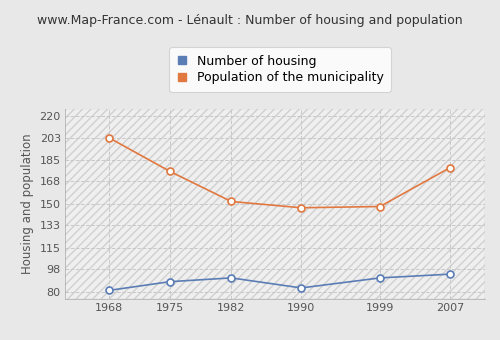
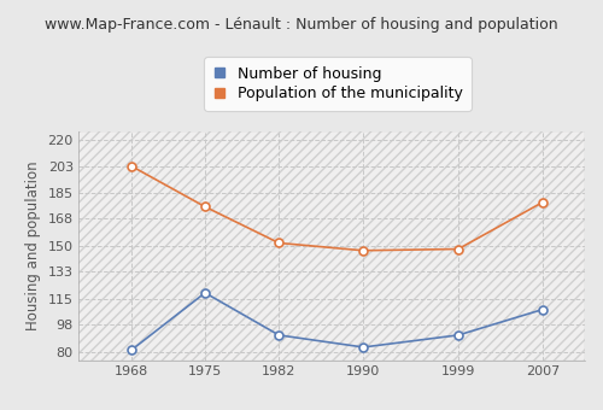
Number of housing/1975: 88 -> 119
Number of housing/2007: 94 -> 108
